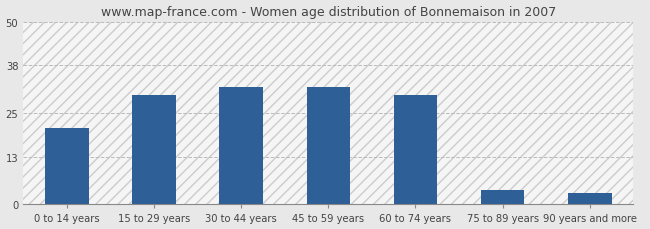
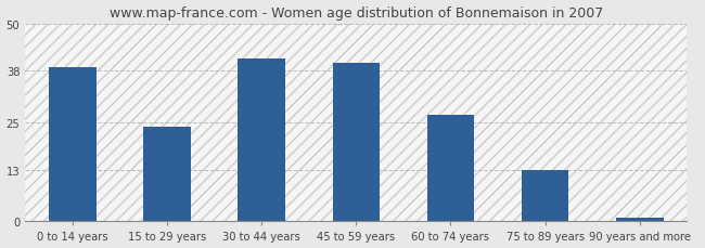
0 to 14 years: 21 -> 39
15 to 29 years: 30 -> 24
30 to 44 years: 32 -> 41
45 to 59 years: 32 -> 40
60 to 74 years: 30 -> 27
75 to 89 years: 4 -> 13
90 years and more: 3 -> 1
